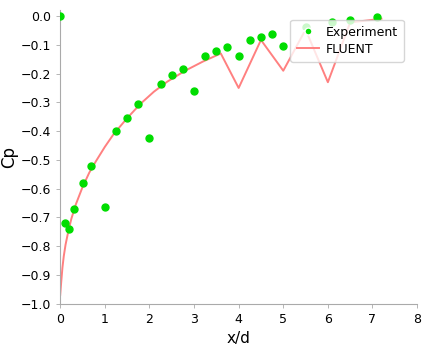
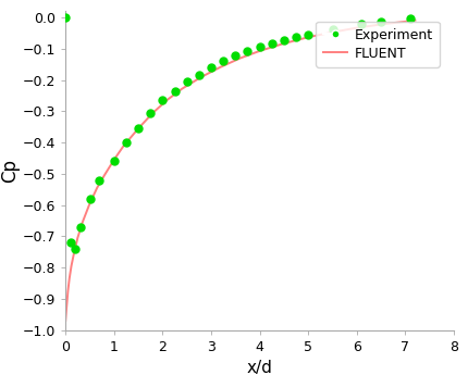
Experiment/1: -0.665 -> -0.460
Experiment/2: -0.425 -> -0.265
Experiment/3: -0.260 -> -0.158
Experiment/4: -0.140 -> -0.093
FLUENT/4: -0.250 -> -0.107
Experiment/5: -0.105 -> -0.054
FLUENT/5: -0.190 -> -0.063
FLUENT/6: -0.230 -> -0.033
